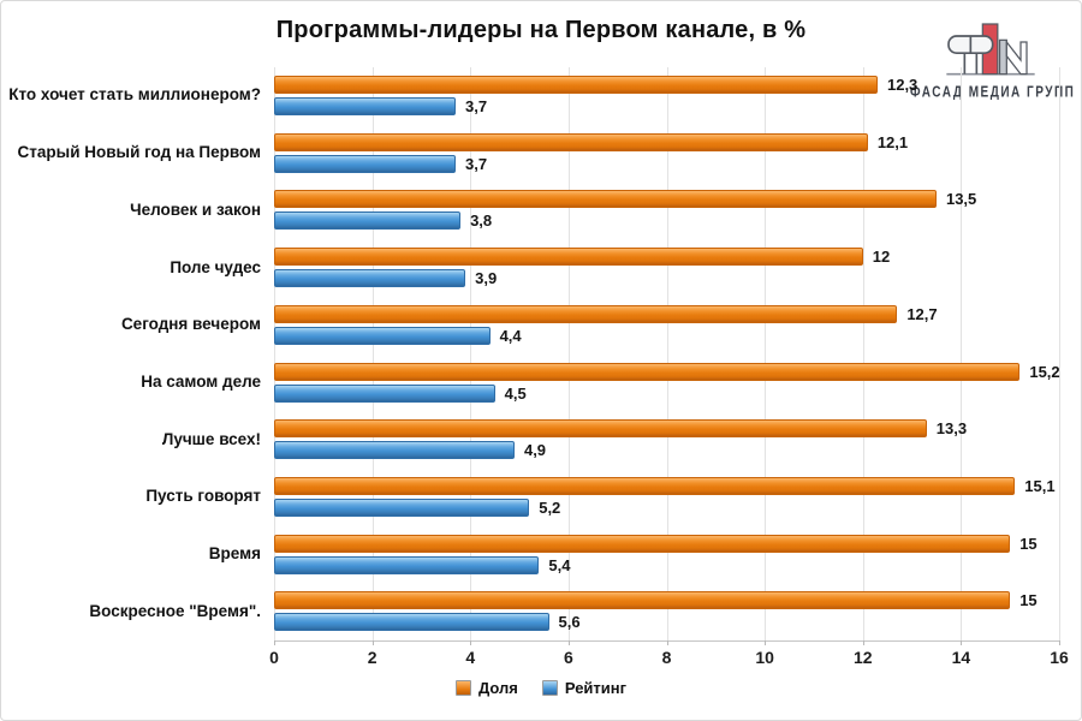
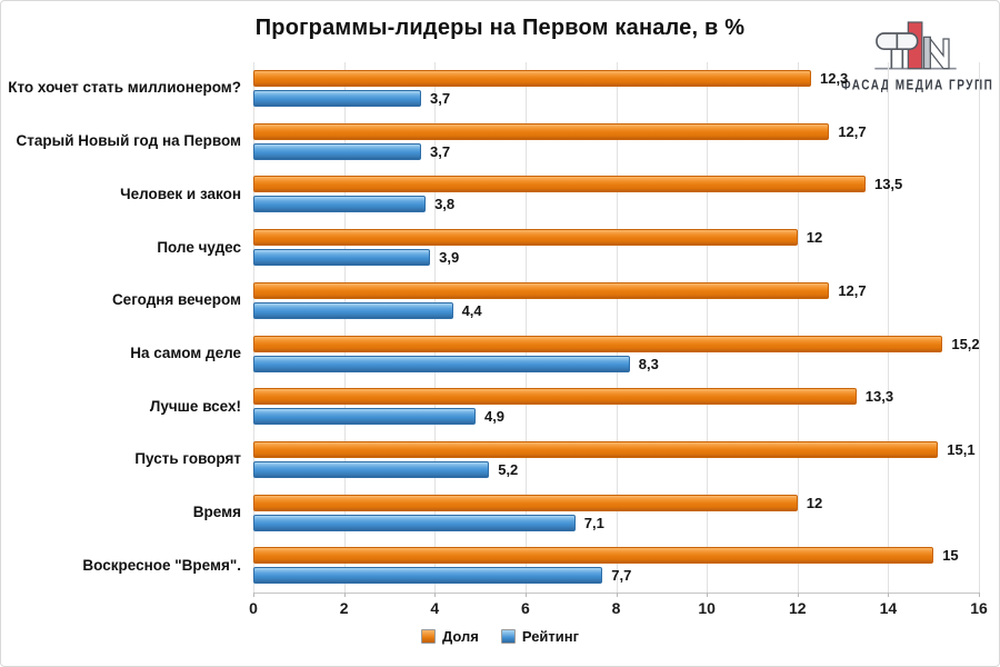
Доля/Старый Новый год на Первом: 12,1 -> 12,7
Рейтинг/На самом деле: 4,5 -> 8,3
Доля/Время: 15 -> 12
Рейтинг/Время: 5,4 -> 7,1
Рейтинг/Воскресное "Время".: 5,6 -> 7,7
